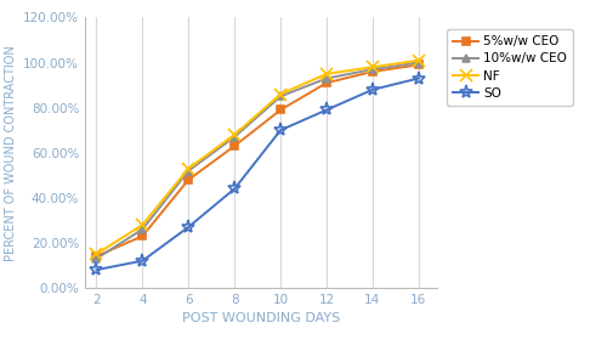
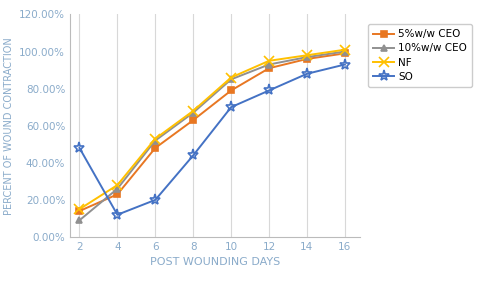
10%w/w CEO/2: 13% -> 9%
SO/2: 8% -> 48%
SO/6: 27% -> 20%
